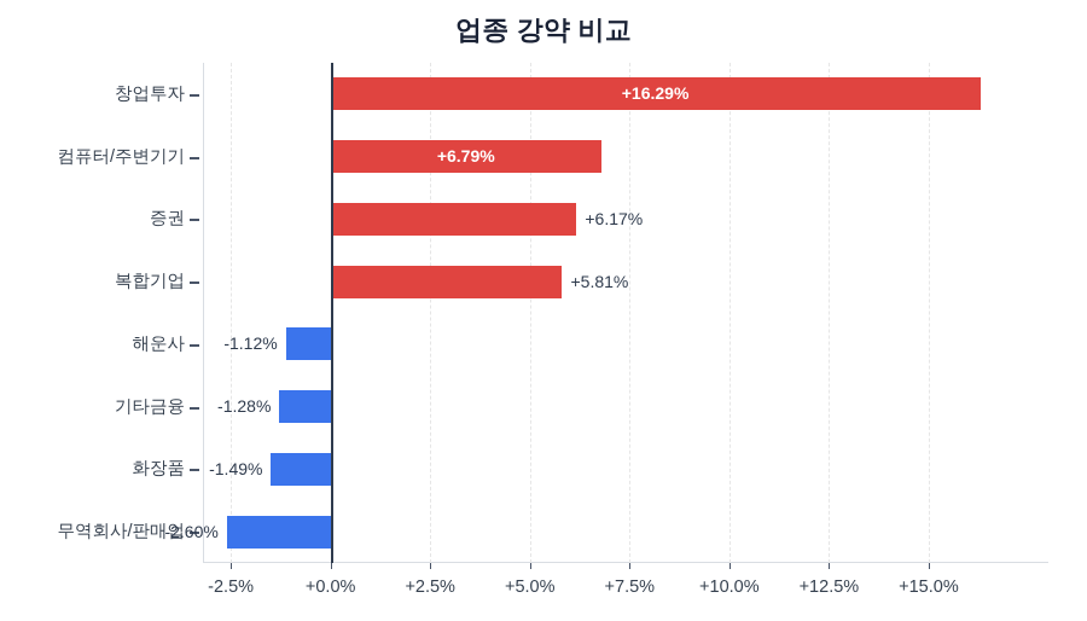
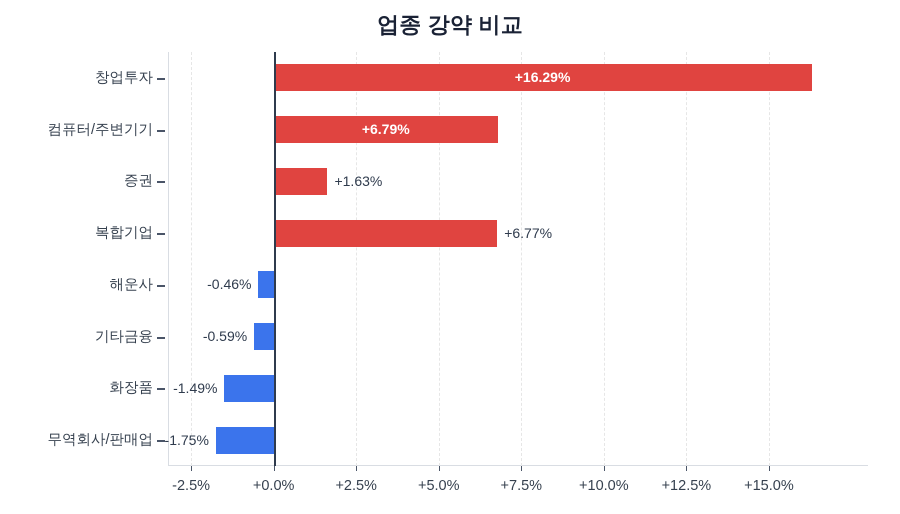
증권: +6.17% -> +1.63%
복합기업: +5.81% -> +6.77%
해운사: -1.12% -> -0.46%
기타금융: -1.28% -> -0.59%
무역회사/판매업: -2.60% -> -1.75%
